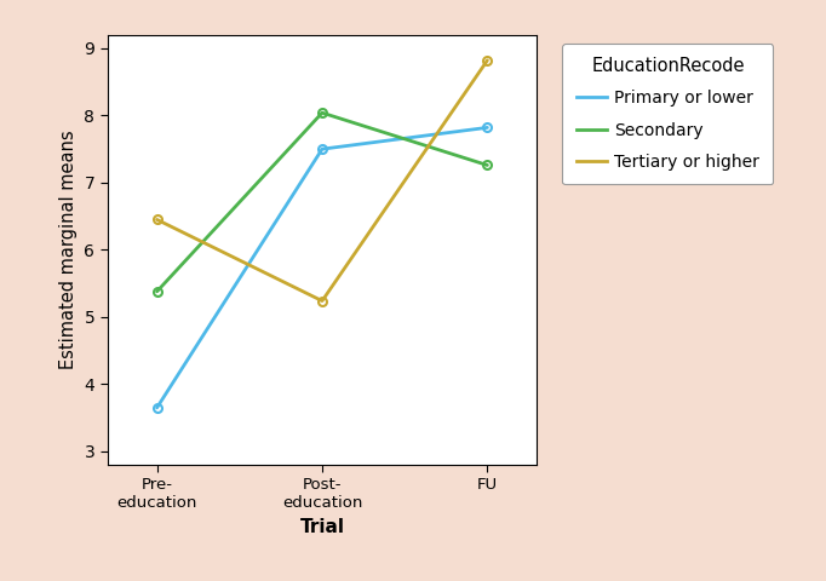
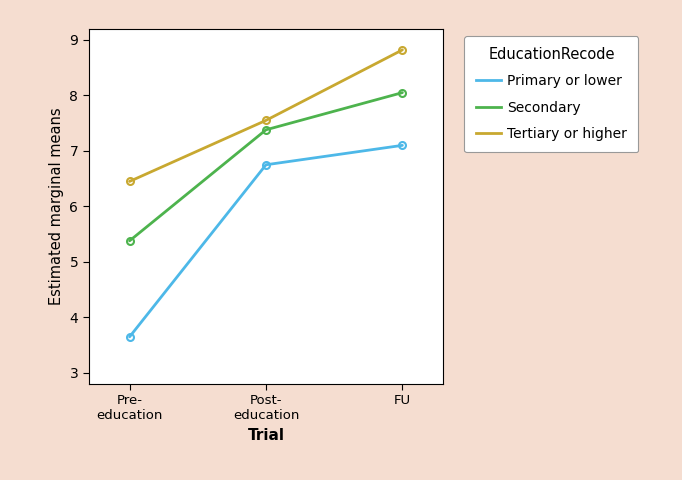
Primary or lower/Post- education: 7.50 -> 6.75
Secondary/Post- education: 8.04 -> 7.38
Tertiary or higher/Post- education: 5.24 -> 7.55
Primary or lower/FU: 7.82 -> 7.10
Secondary/FU: 7.26 -> 8.05
